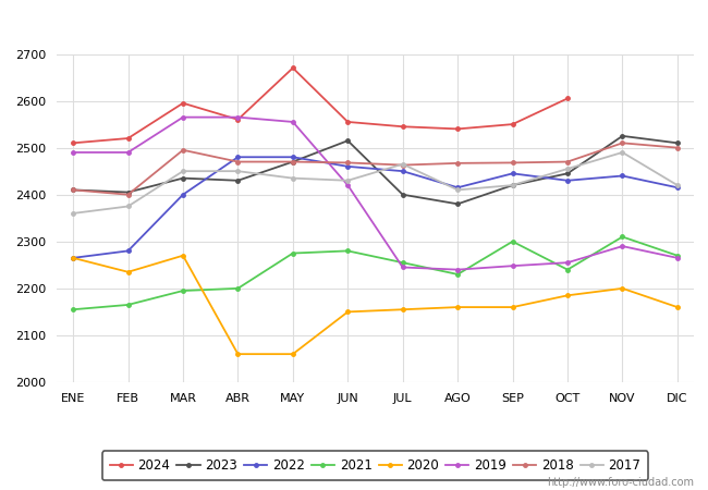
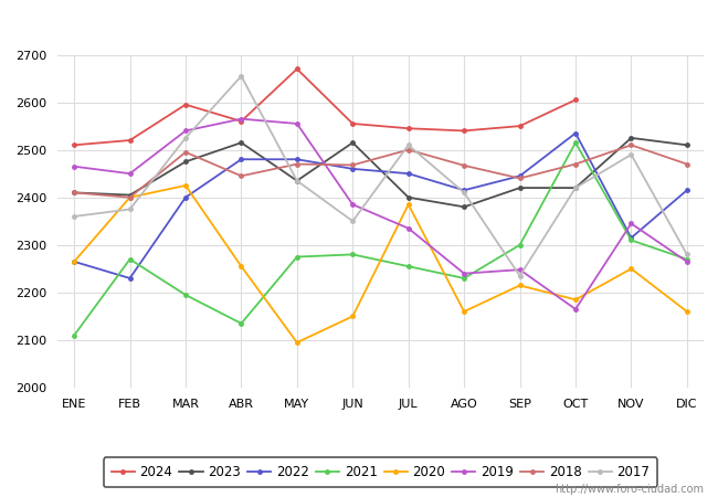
2021/ENE: 2155 -> 2110
2019/ENE: 2490 -> 2465
2022/FEB: 2280 -> 2230
2021/FEB: 2165 -> 2270
2020/FEB: 2235 -> 2400
2019/FEB: 2490 -> 2450
2023/MAR: 2435 -> 2475
2020/MAR: 2270 -> 2425
2019/MAR: 2565 -> 2540
2017/MAR: 2450 -> 2525
2023/ABR: 2430 -> 2515
2021/ABR: 2200 -> 2135
2020/ABR: 2060 -> 2255
2018/ABR: 2470 -> 2445
2017/ABR: 2450 -> 2655
2023/MAY: 2470 -> 2435
2020/MAY: 2060 -> 2095
2019/JUN: 2420 -> 2385
2017/JUN: 2430 -> 2350
2020/JUL: 2155 -> 2385
2019/JUL: 2245 -> 2335
2018/JUL: 2463 -> 2500
2017/JUL: 2465 -> 2510
2020/SEP: 2160 -> 2215
2018/SEP: 2468 -> 2440
2017/SEP: 2420 -> 2235
2023/OCT: 2445 -> 2420
2022/OCT: 2430 -> 2535
2021/OCT: 2240 -> 2515
2019/OCT: 2255 -> 2165
2017/OCT: 2455 -> 2420
2022/NOV: 2440 -> 2315
2020/NOV: 2200 -> 2250
2019/NOV: 2290 -> 2345
2018/DIC: 2500 -> 2470
2017/DIC: 2420 -> 2280
